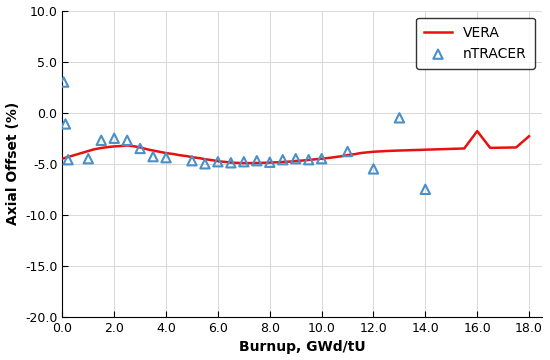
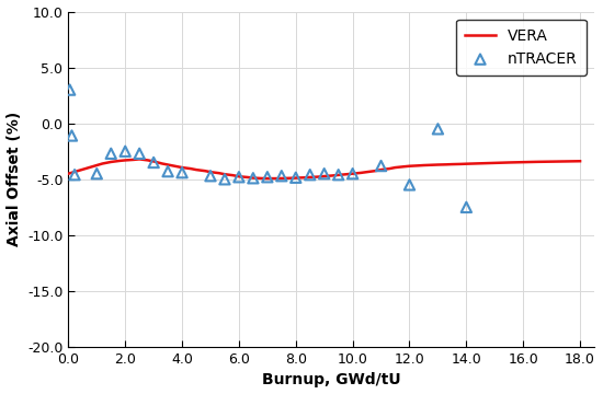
VERA/16.0: -1.8 -> -3.5
VERA/18.0: -2.3 -> -3.4
